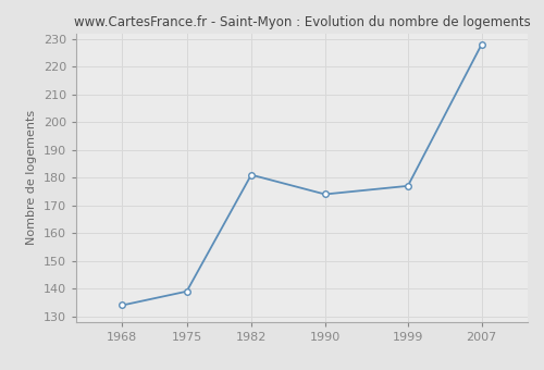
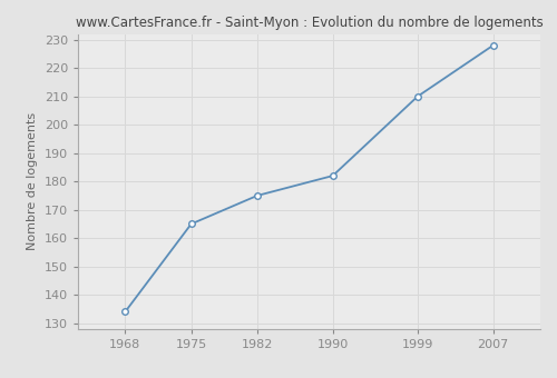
1975: 139 -> 165
1982: 181 -> 175
1990: 174 -> 182
1999: 177 -> 210
